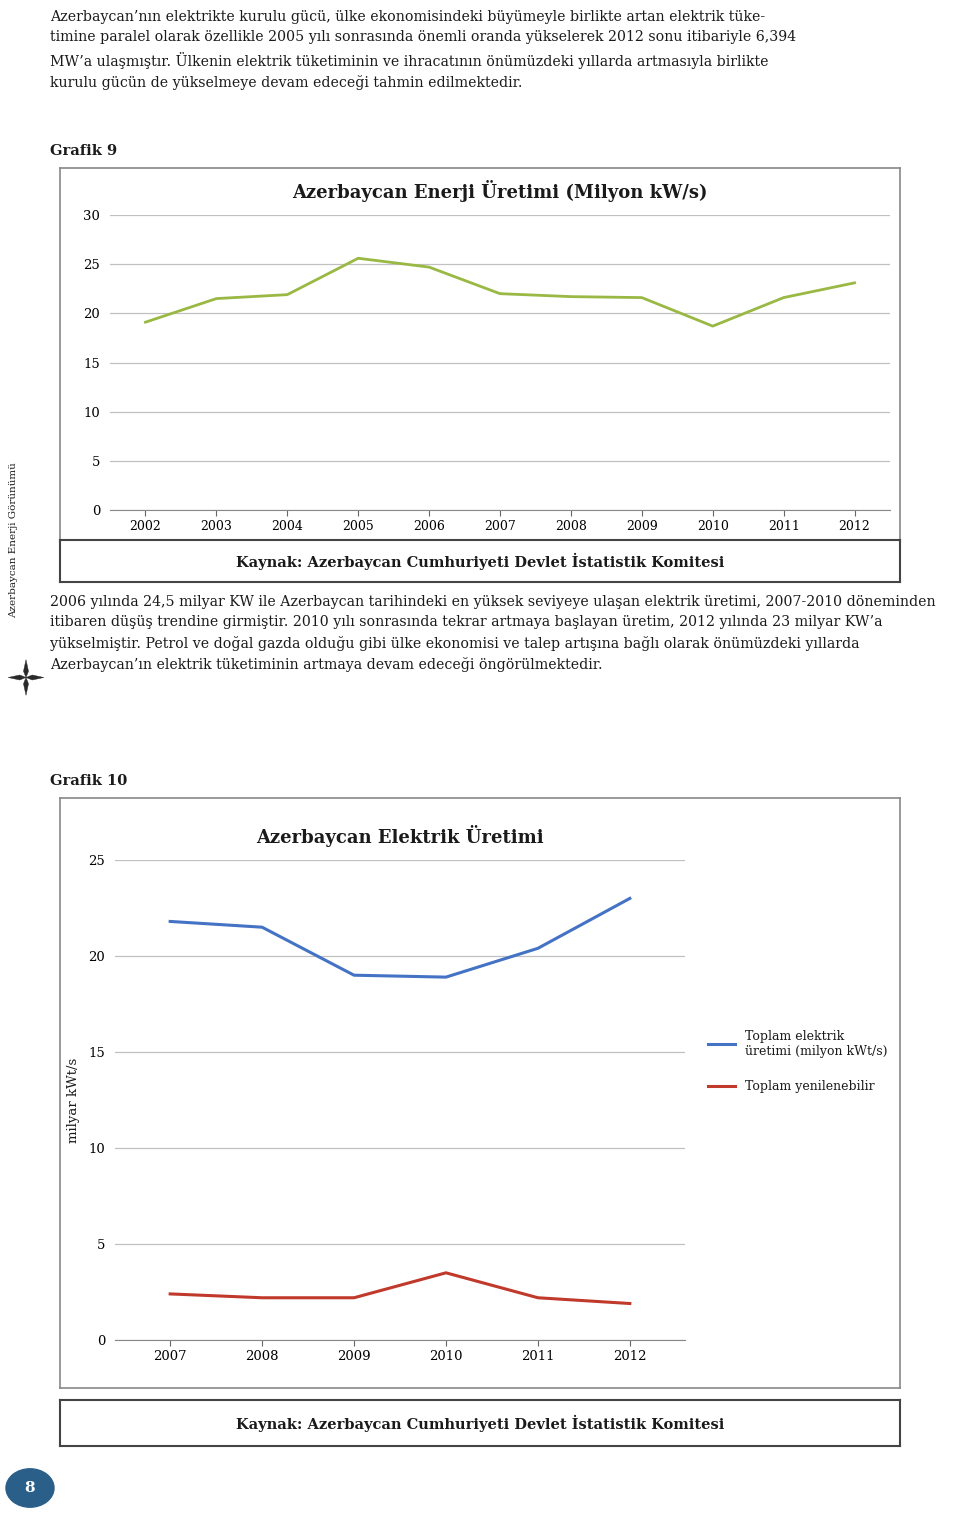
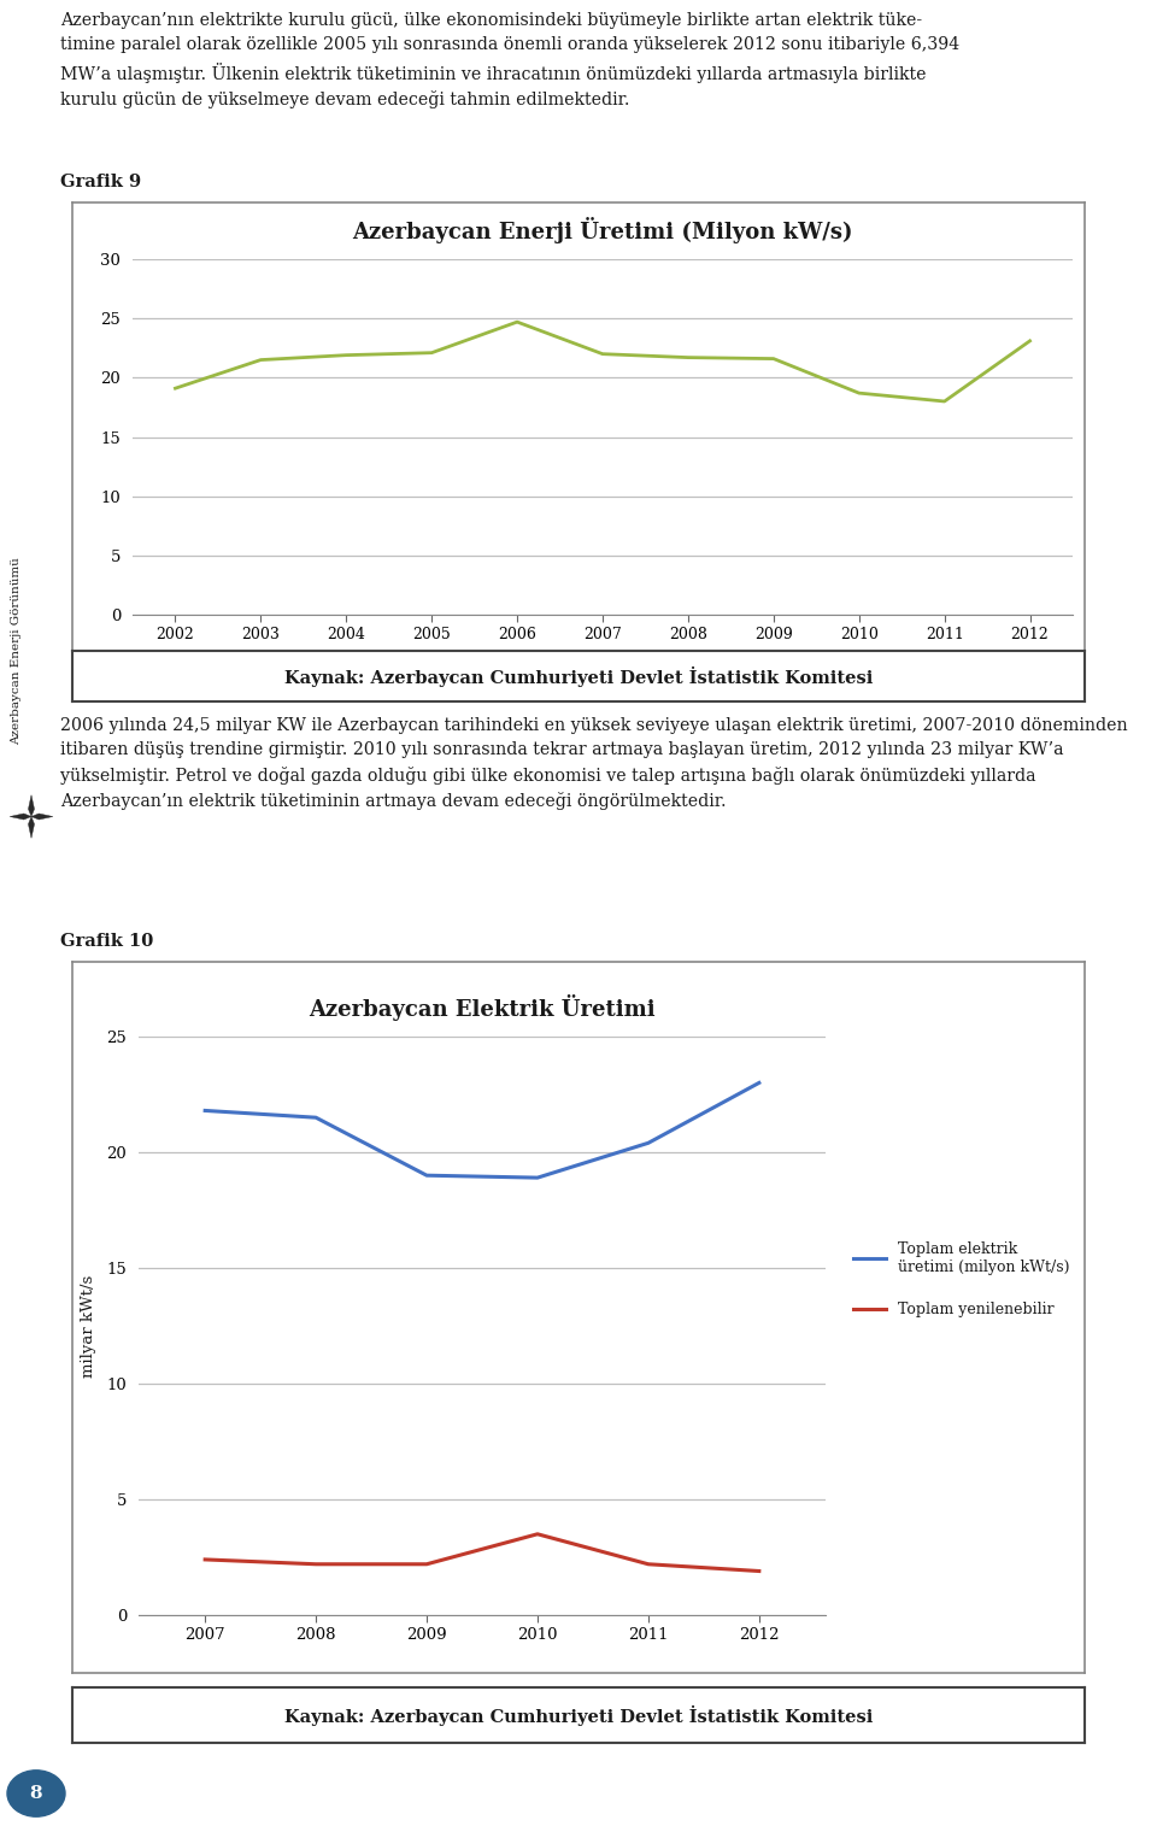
Azerbaycan Enerji Üretimi (Milyon kW/s)/2005: 25.6 -> 22.1
Azerbaycan Enerji Üretimi (Milyon kW/s)/2011: 21.6 -> 18.0
